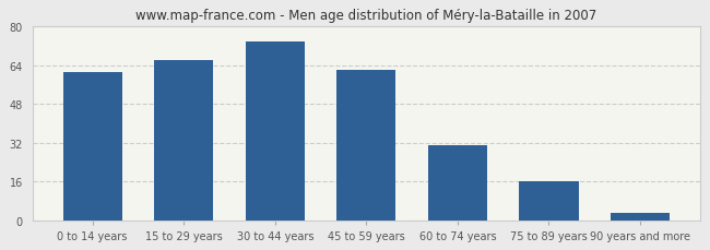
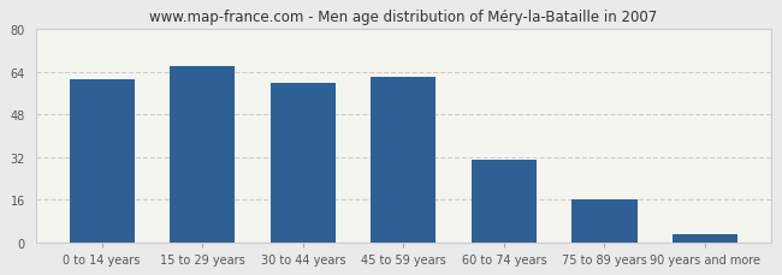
30 to 44 years: 74 -> 60
